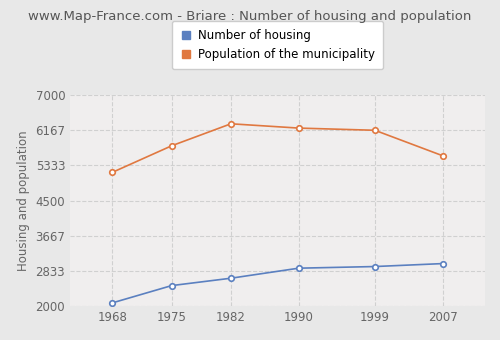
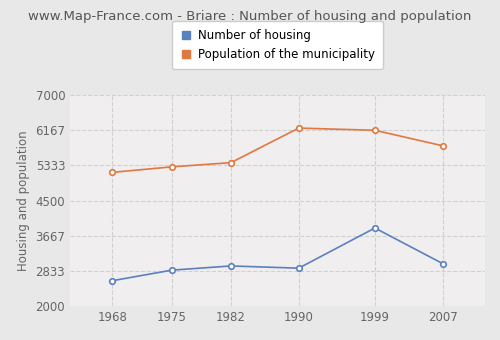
Number of housing/1968: 2070 -> 2600
Number of housing/1975: 2480 -> 2850
Population of the municipality/1975: 5800 -> 5300
Number of housing/1982: 2660 -> 2950
Population of the municipality/1982: 6320 -> 5400
Number of housing/1999: 2940 -> 3850
Population of the municipality/2007: 5560 -> 5800
